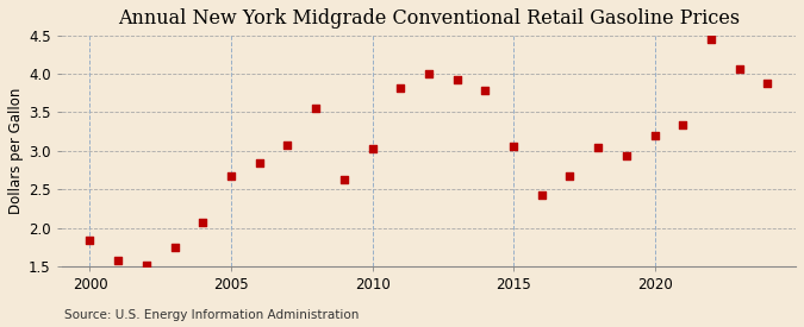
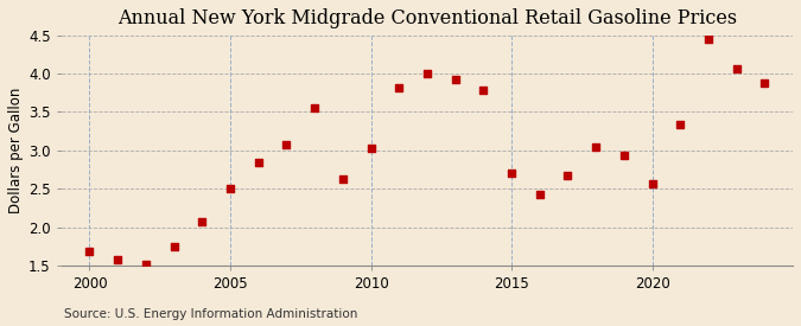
2000: 1.84 -> 1.68
2005: 2.68 -> 2.50
2015: 3.06 -> 2.70
2020: 3.20 -> 2.57
